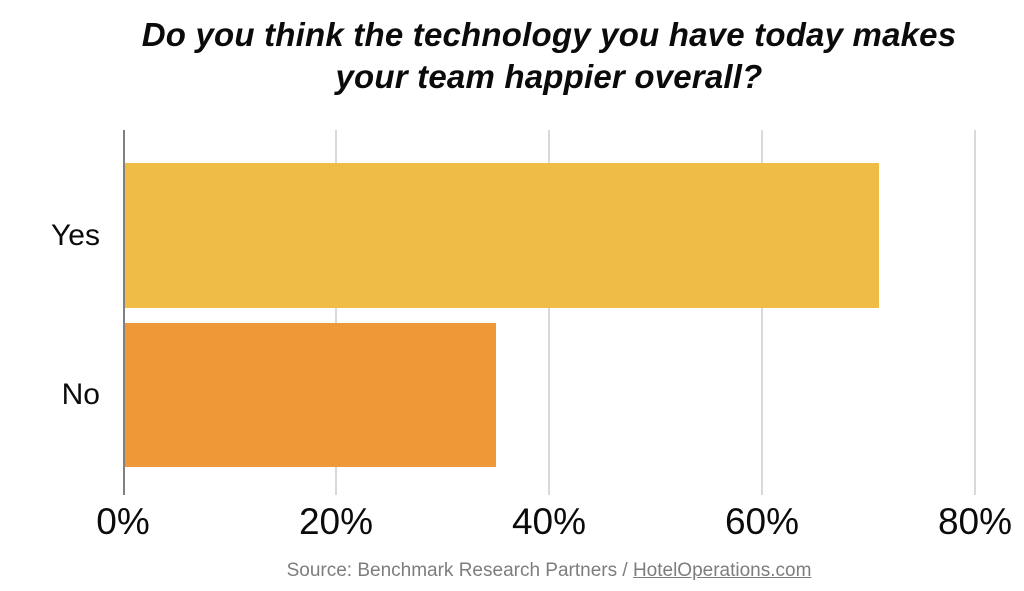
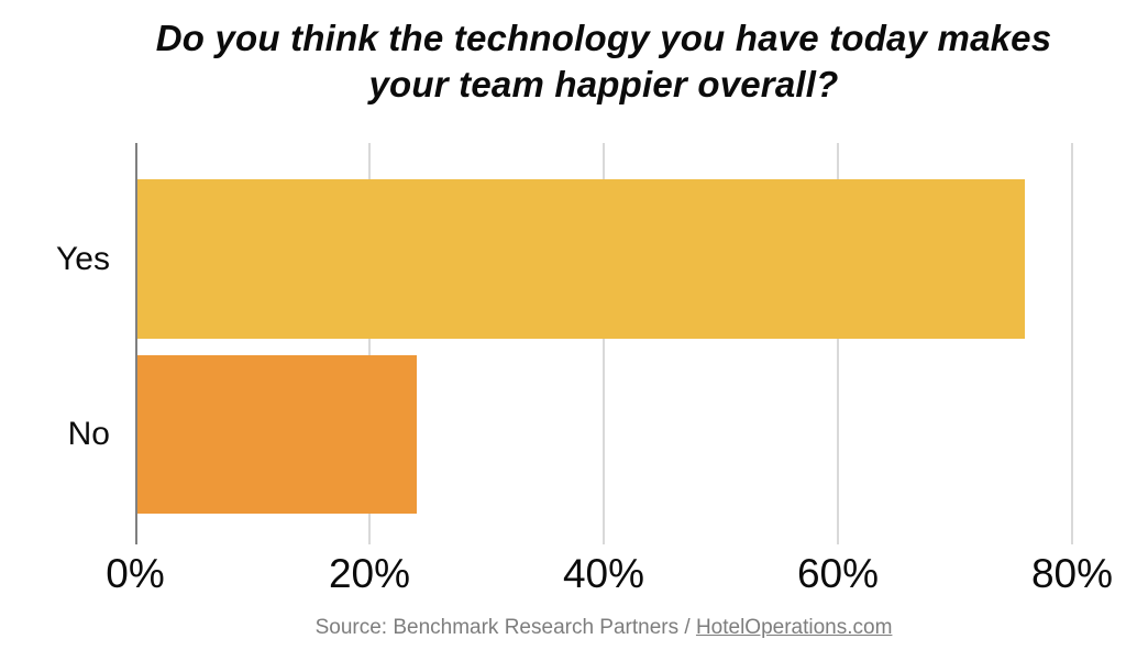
Yes: 71% -> 76%
No: 35% -> 24%
